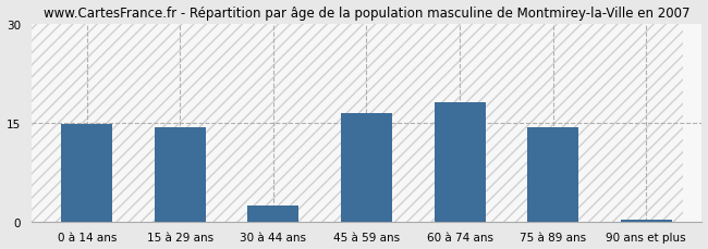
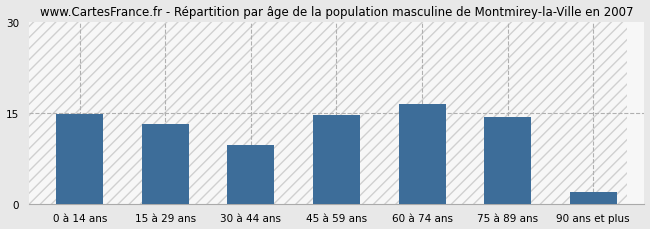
15 à 29 ans: 14.3 -> 13.2
30 à 44 ans: 2.5 -> 9.6
45 à 59 ans: 16.5 -> 14.6
60 à 74 ans: 18.0 -> 16.4
90 ans et plus: 0.3 -> 2.0
